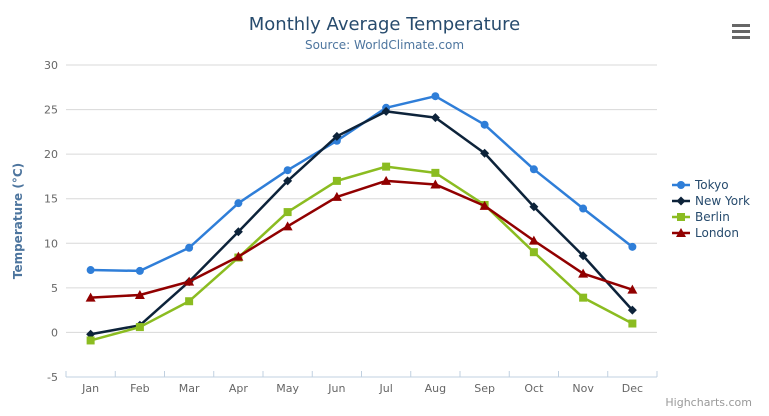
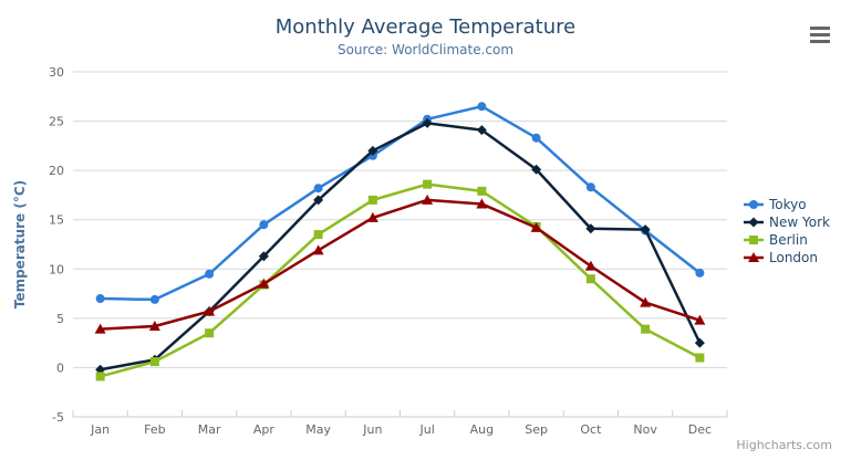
New York/Nov: 9 -> 14
